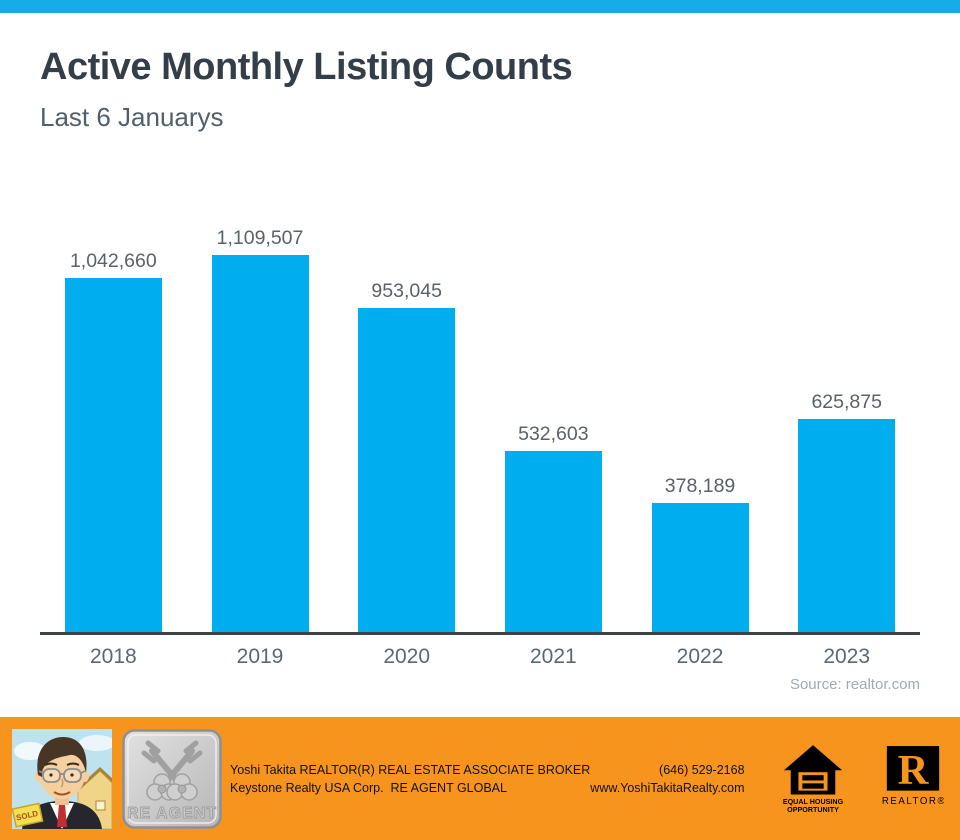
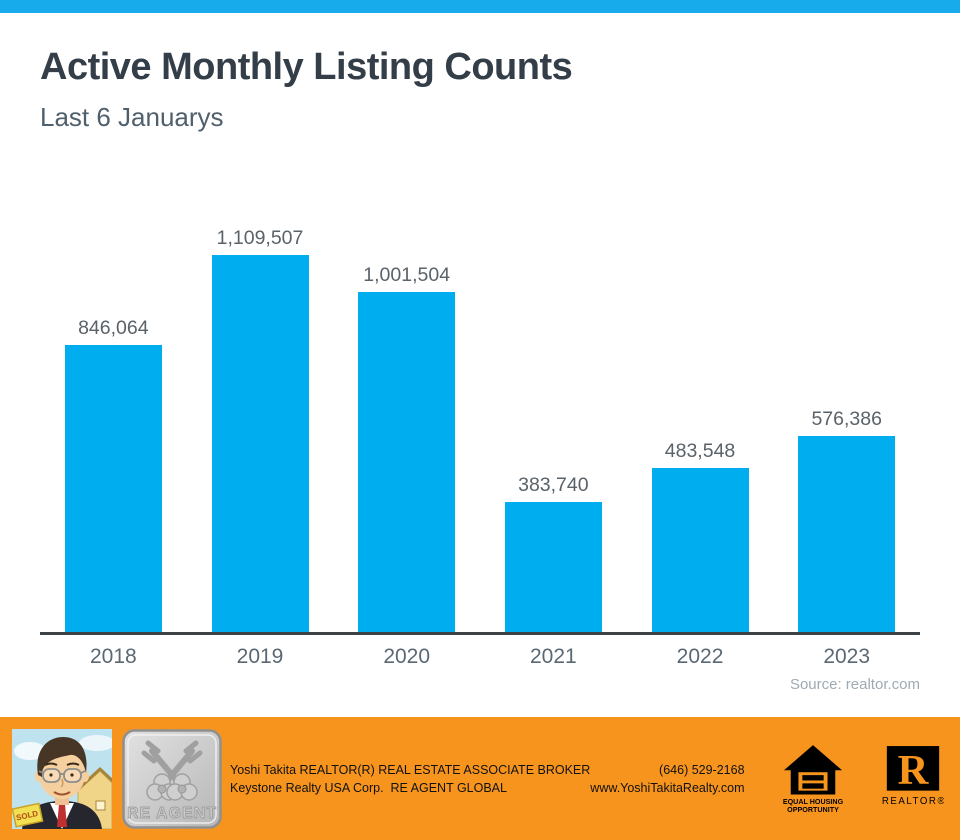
2018: 1,042,660 -> 846,064
2020: 953,045 -> 1,001,504
2021: 532,603 -> 383,740
2022: 378,189 -> 483,548
2023: 625,875 -> 576,386
